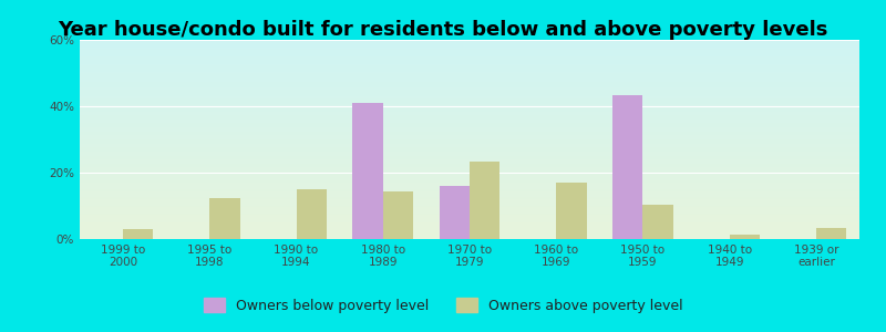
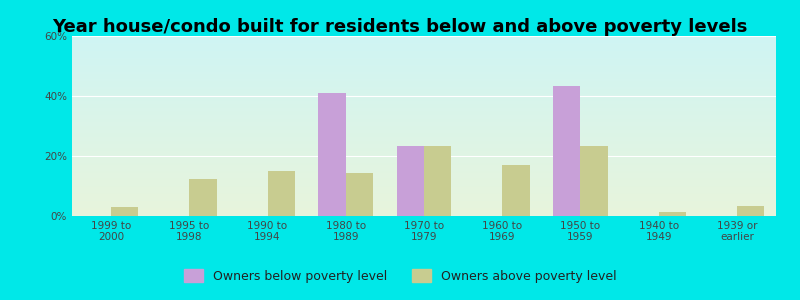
Owners below poverty level/1970 to 1979: 16.0% -> 23.5%
Owners above poverty level/1950 to 1959: 10.5% -> 23.5%
